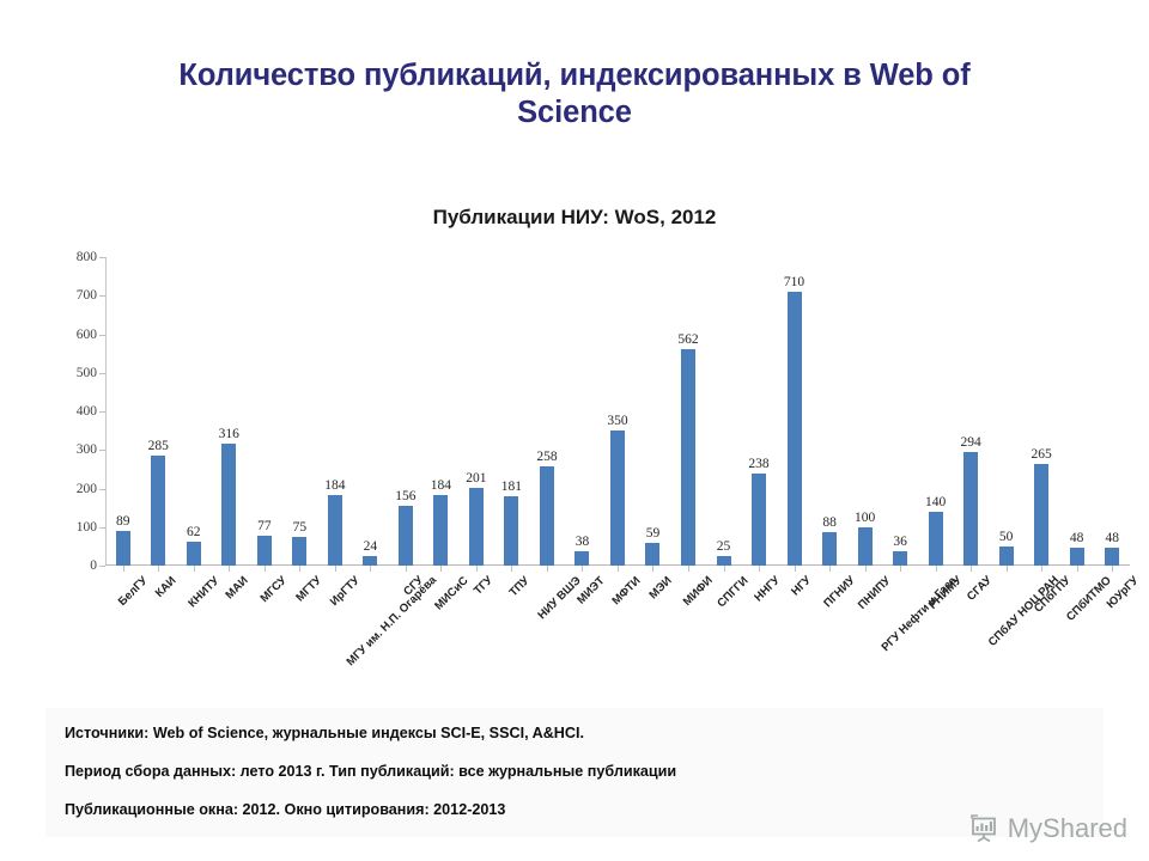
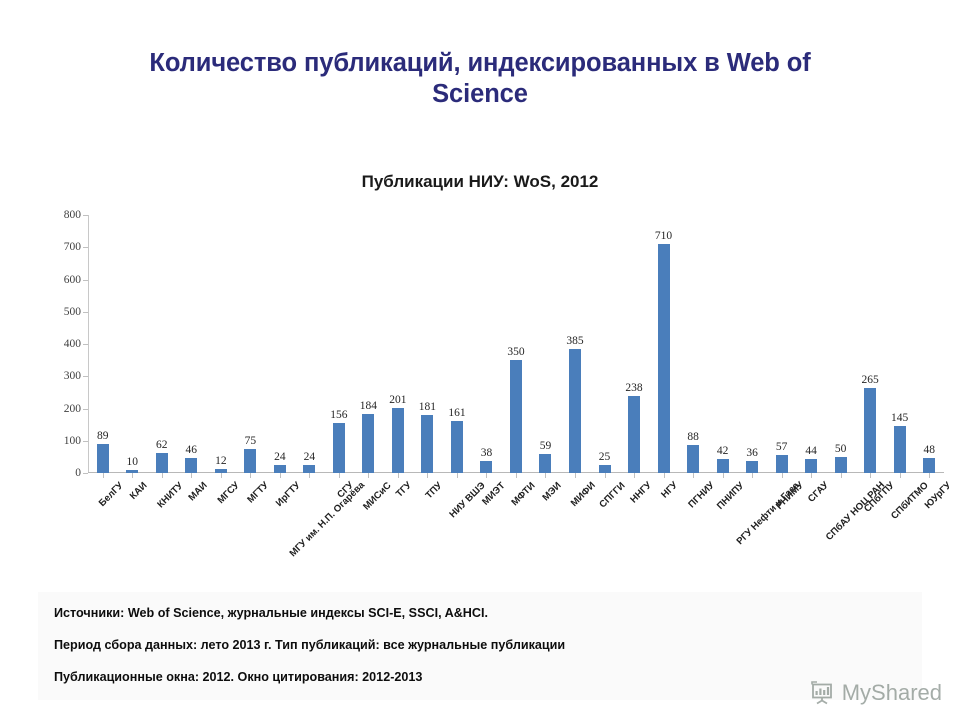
КАИ: 285 -> 10
МАИ: 316 -> 46
МГСУ: 77 -> 12
ИрГТУ: 184 -> 24
НИУ ВШЭ: 258 -> 161
МИФИ: 562 -> 385
ПНИПУ: 100 -> 42
РНИМУ: 140 -> 57
СГАУ: 294 -> 44
СПбИТМО: 48 -> 145
